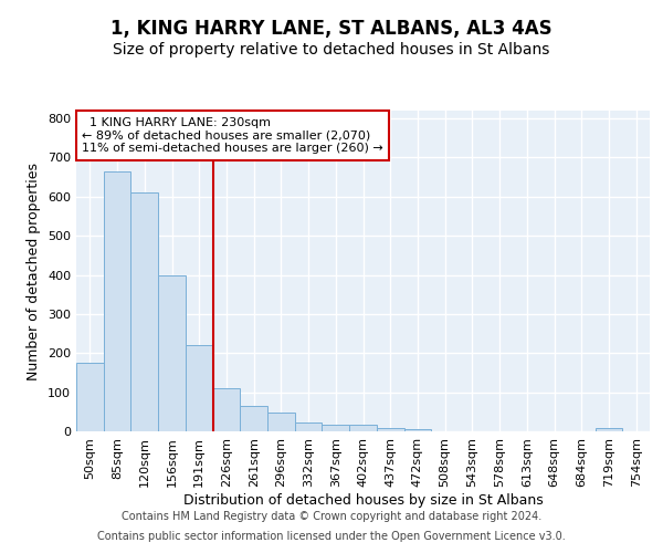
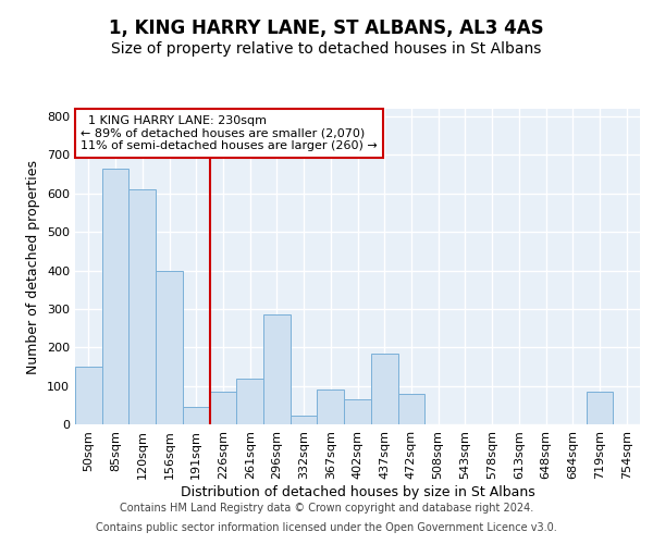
50sqm: 175 -> 150
191sqm: 220 -> 45
226sqm: 110 -> 85
261sqm: 65 -> 120
296sqm: 48 -> 285
367sqm: 18 -> 90
402sqm: 18 -> 65
437sqm: 8 -> 185
472sqm: 5 -> 80
719sqm: 8 -> 85
